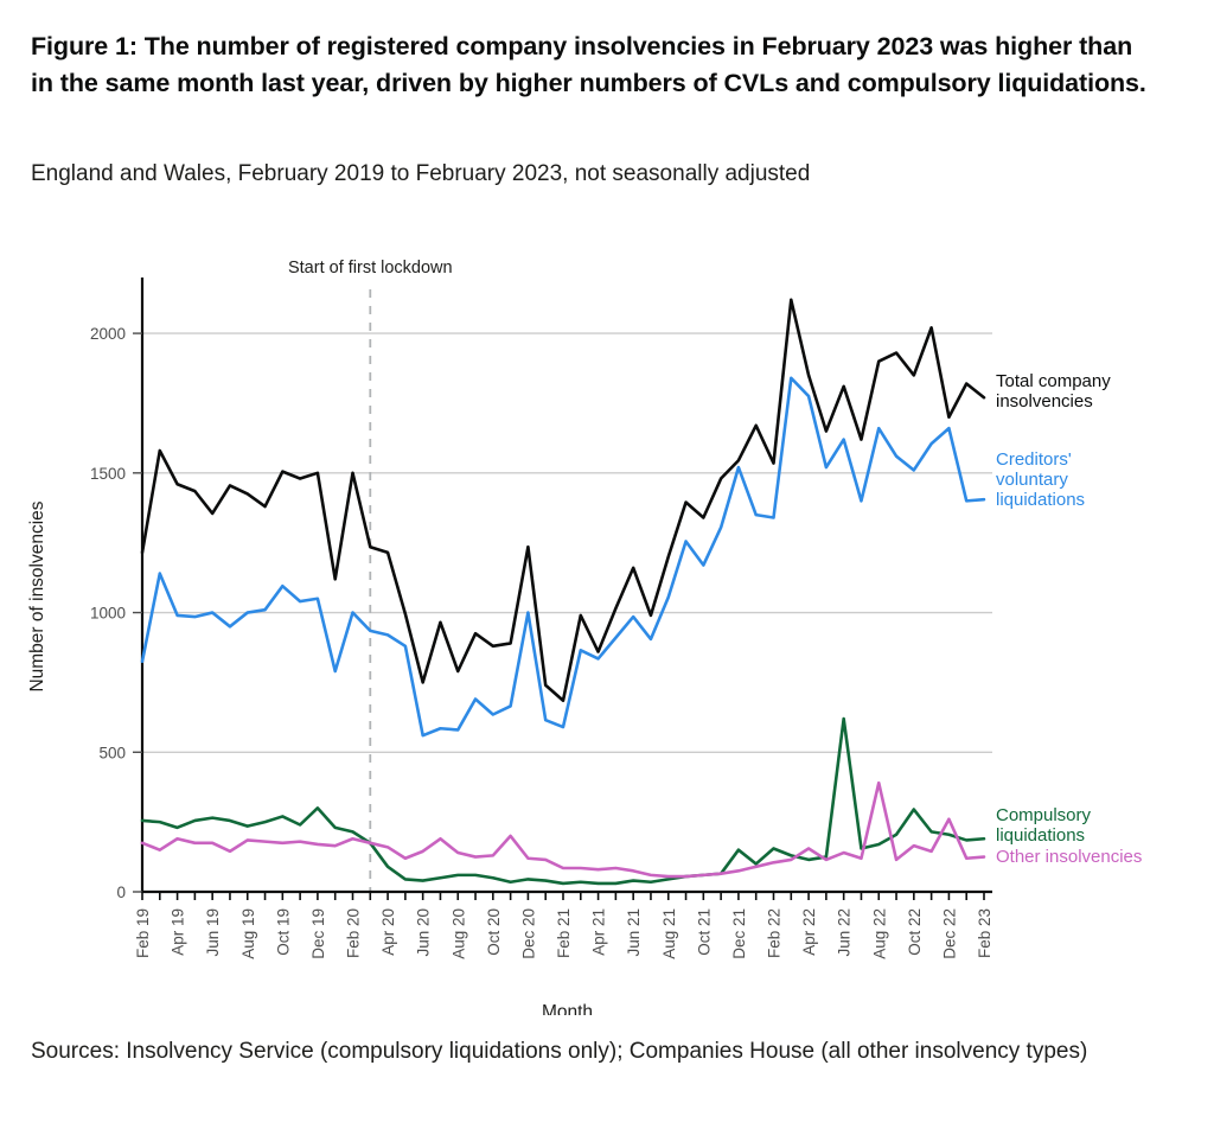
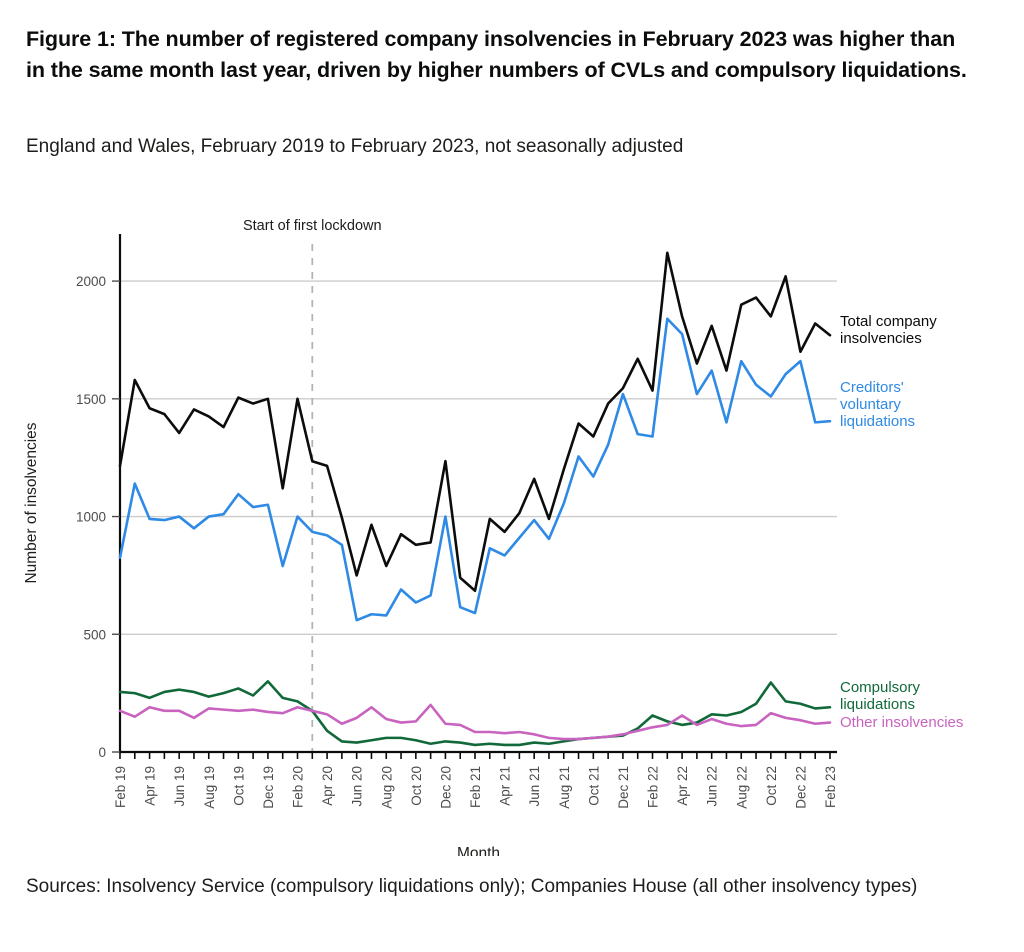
Total company insolvencies/Apr 21: 860 -> 940
Compulsory liquidations/Dec 21: 150 -> 70
Compulsory liquidations/Jun 22: 620 -> 160
Other insolvencies/Aug 22: 390 -> 110
Other insolvencies/Dec 22: 260 -> 140
